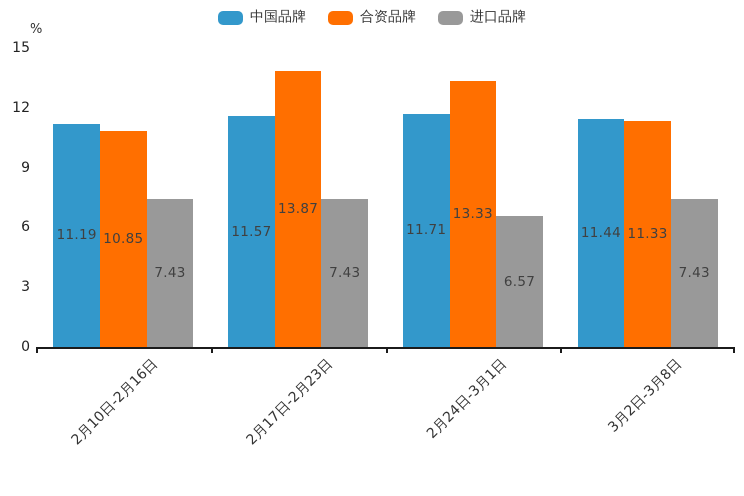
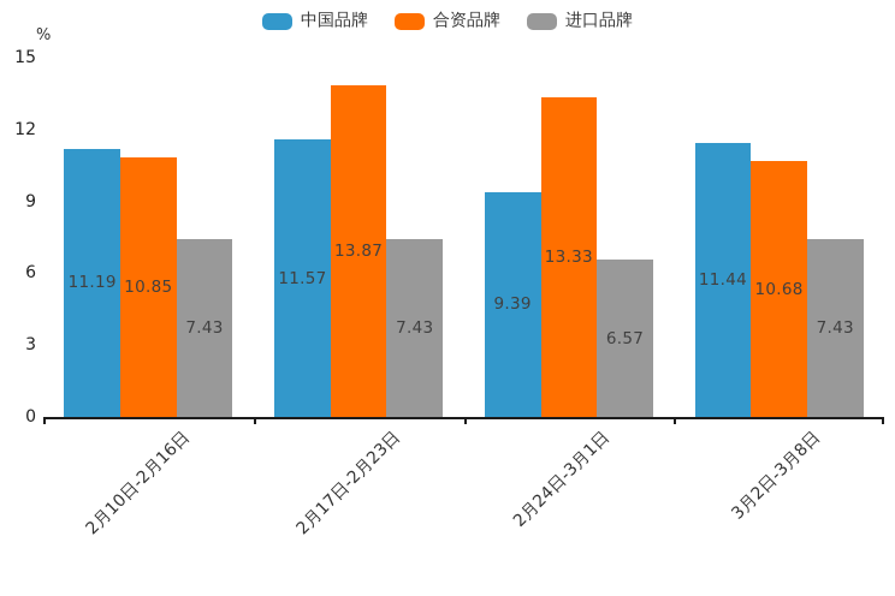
中国品牌/2月24日-3月1日: 11.71 -> 9.39
合资品牌/3月2日-3月8日: 11.33 -> 10.68
